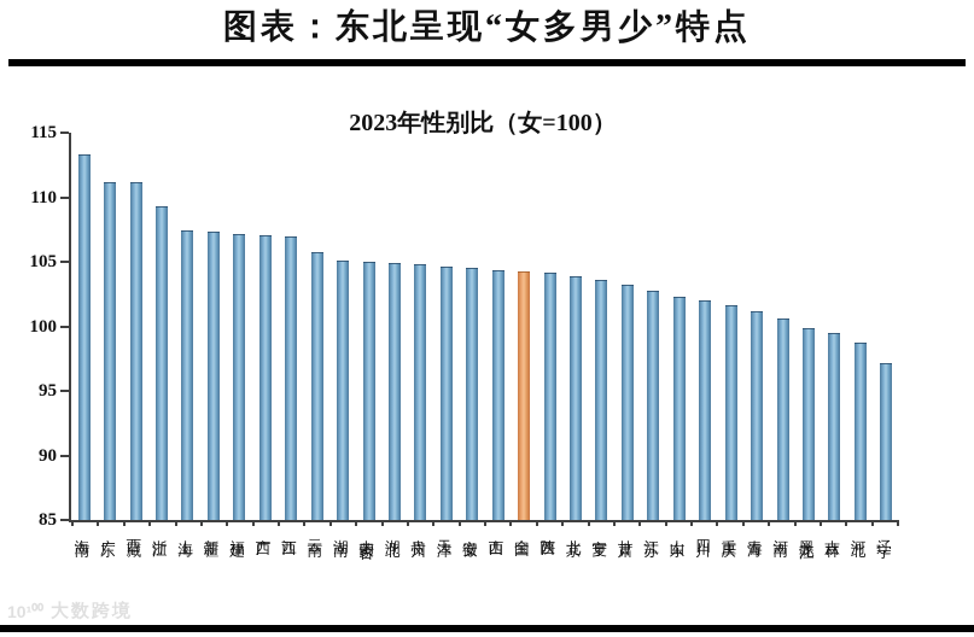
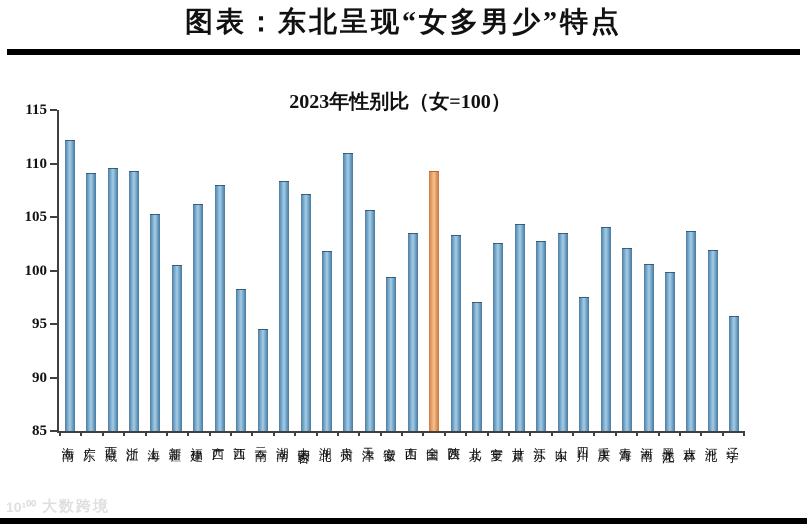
海南: 113.2 -> 112.1
广东: 111.1 -> 109.0
西藏: 111.1 -> 109.5
上海: 107.3 -> 105.2
新疆: 107.2 -> 100.4
福建: 107.1 -> 106.1
广西: 107.0 -> 107.9
江西: 106.9 -> 98.2
云南: 105.7 -> 94.4
湖南: 105.0 -> 108.3
内蒙古: 104.9 -> 107.1
湖北: 104.8 -> 101.7
贵州: 104.7 -> 110.9
天津: 104.5 -> 105.6
安徽: 104.4 -> 99.3
山西: 104.3 -> 103.4
全国: 104.2 -> 109.2
陕西: 104.1 -> 103.2
北京: 103.8 -> 97.0
宁夏: 103.5 -> 102.5
甘肃: 103.1 -> 104.3
山东: 102.2 -> 103.4
四川: 101.9 -> 97.4
重庆: 101.5 -> 104.0
青海: 101.1 -> 102.0
吉林: 99.4 -> 103.6
河北: 98.6 -> 101.8
辽宁: 97.1 -> 95.7
